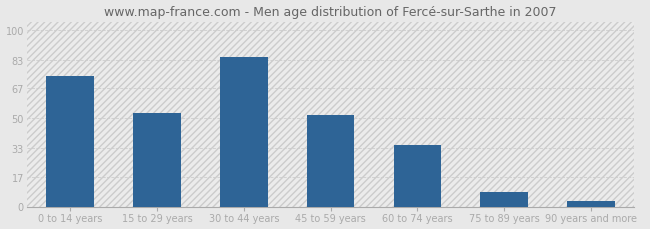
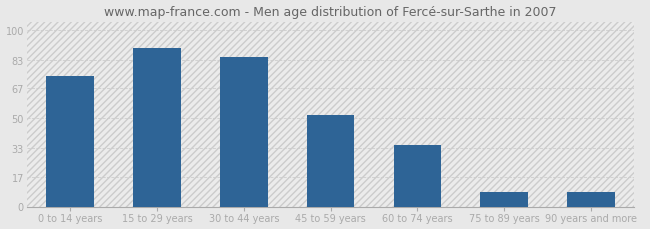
15 to 29 years: 53 -> 90
90 years and more: 3 -> 8
